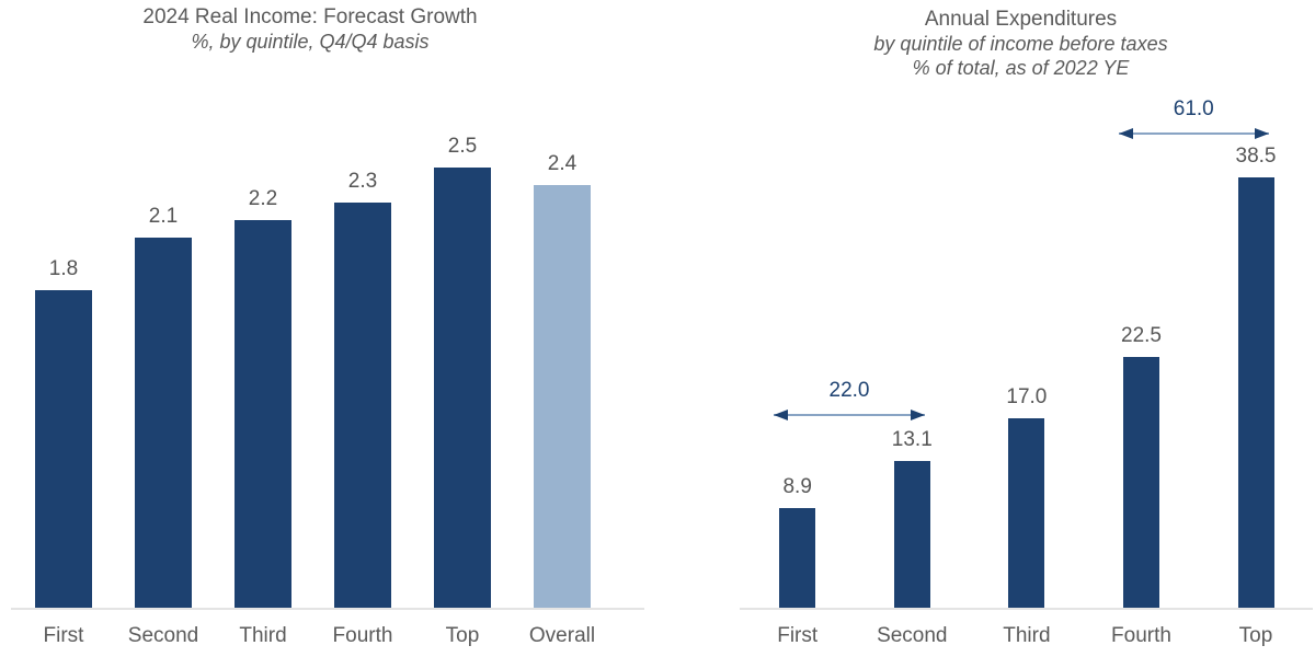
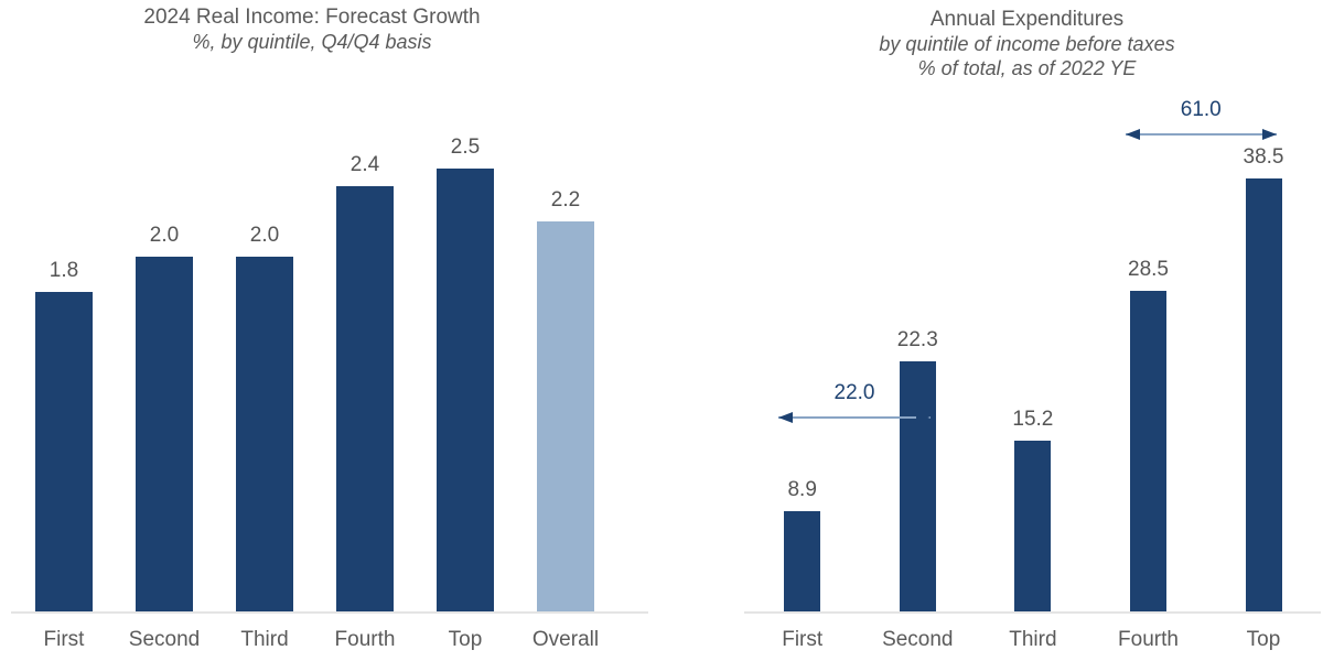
2024 Real Income: Forecast Growth/Second: 2.1 -> 2.0
2024 Real Income: Forecast Growth/Third: 2.2 -> 2.0
2024 Real Income: Forecast Growth/Fourth: 2.3 -> 2.4
2024 Real Income: Forecast Growth/Overall: 2.4 -> 2.2
Annual Expenditures/Second: 13.1 -> 22.3
Annual Expenditures/Third: 17.0 -> 15.2
Annual Expenditures/Fourth: 22.5 -> 28.5
